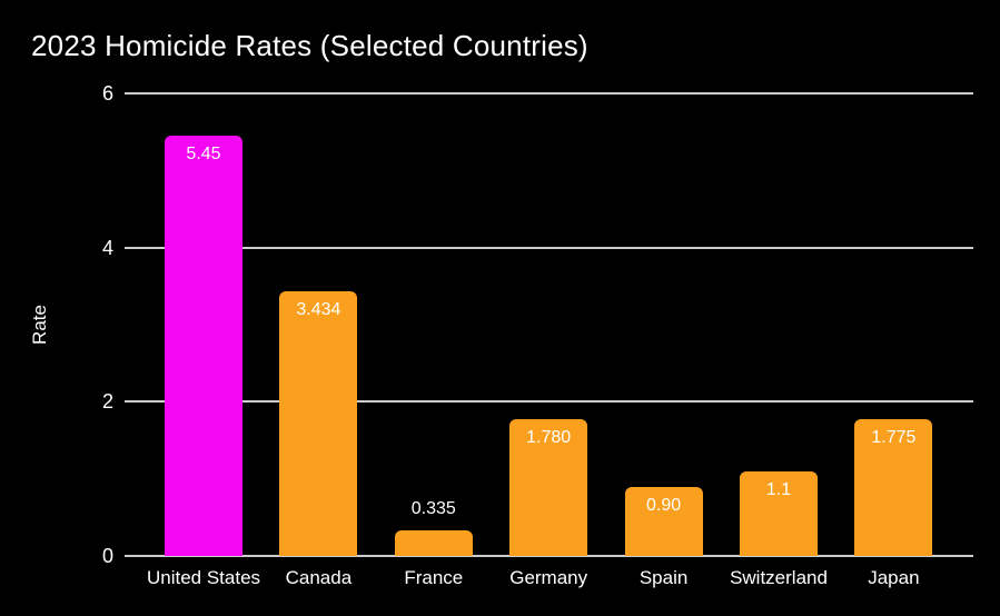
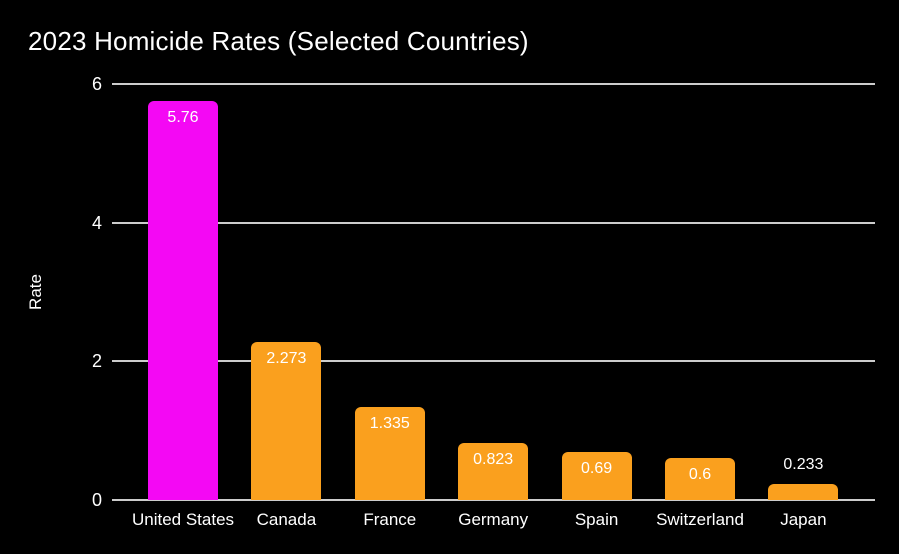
United States: 5.45 -> 5.76
Canada: 3.434 -> 2.273
France: 0.335 -> 1.335
Germany: 1.780 -> 0.823
Spain: 0.90 -> 0.69
Switzerland: 1.1 -> 0.6
Japan: 1.775 -> 0.233
